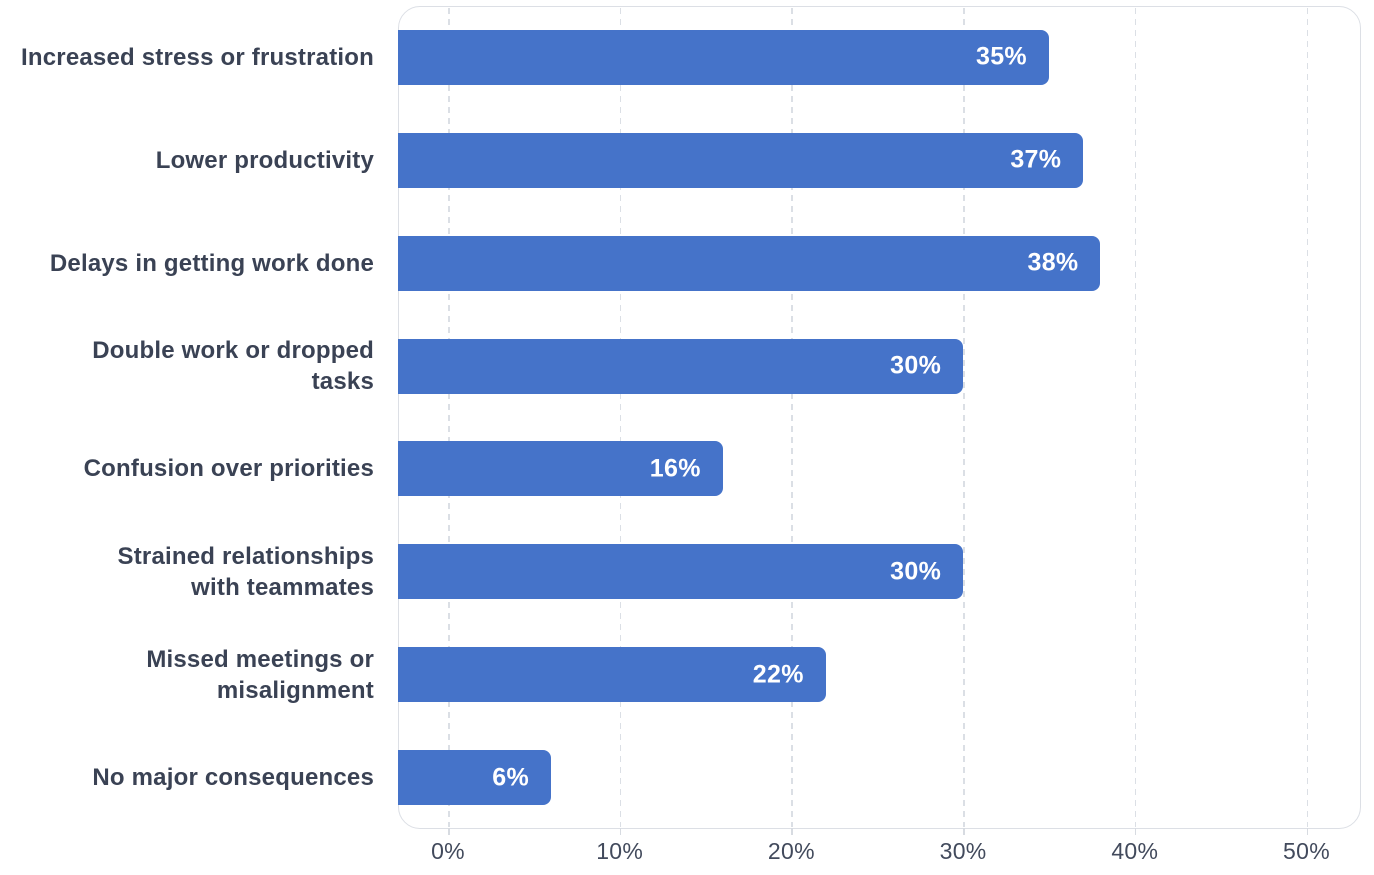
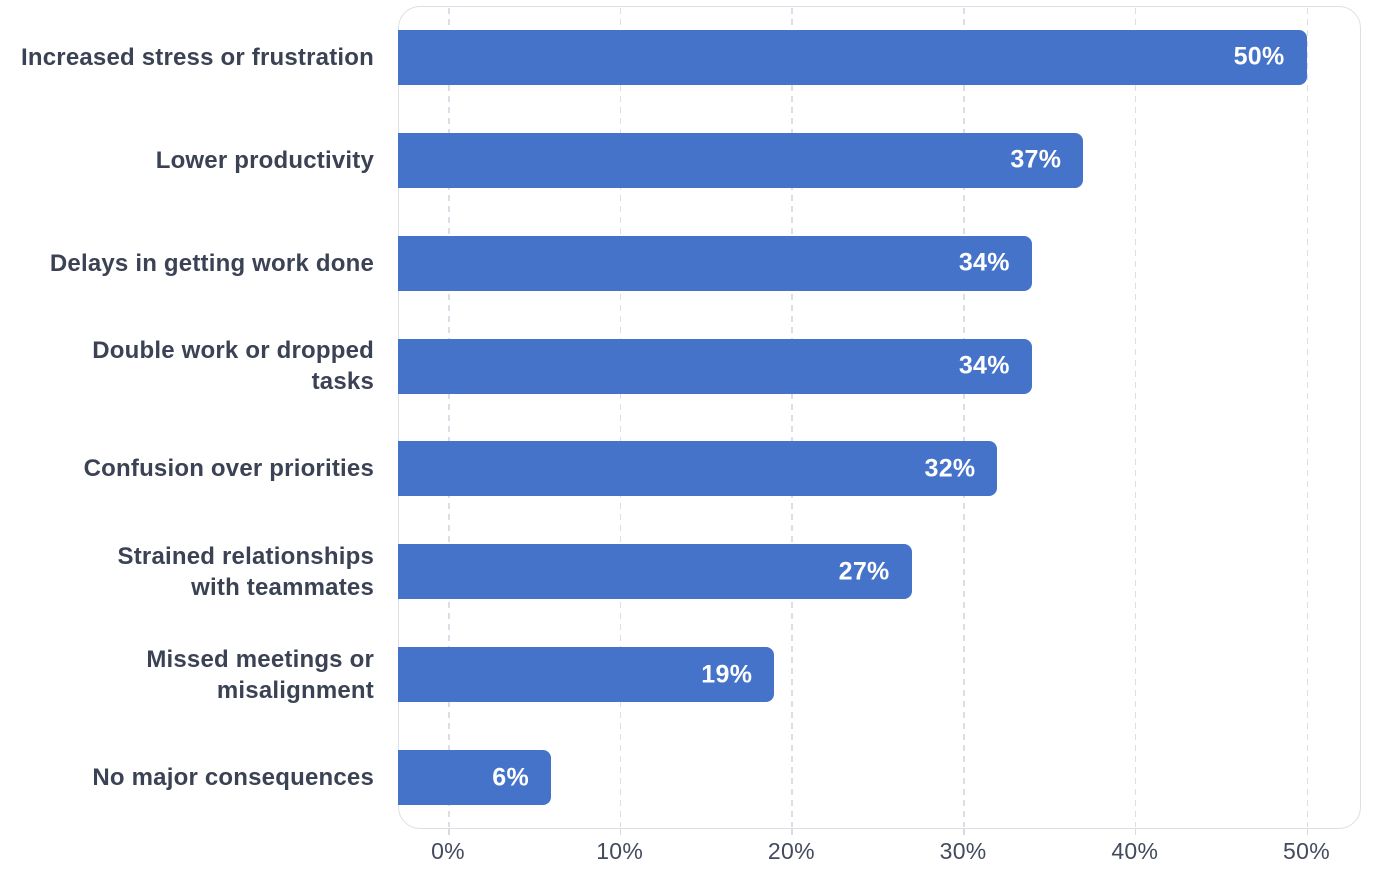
Increased stress or frustration: 35% -> 50%
Delays in getting work done: 38% -> 34%
Double work or dropped tasks: 30% -> 34%
Confusion over priorities: 16% -> 32%
Strained relationships with teammates: 30% -> 27%
Missed meetings or misalignment: 22% -> 19%
